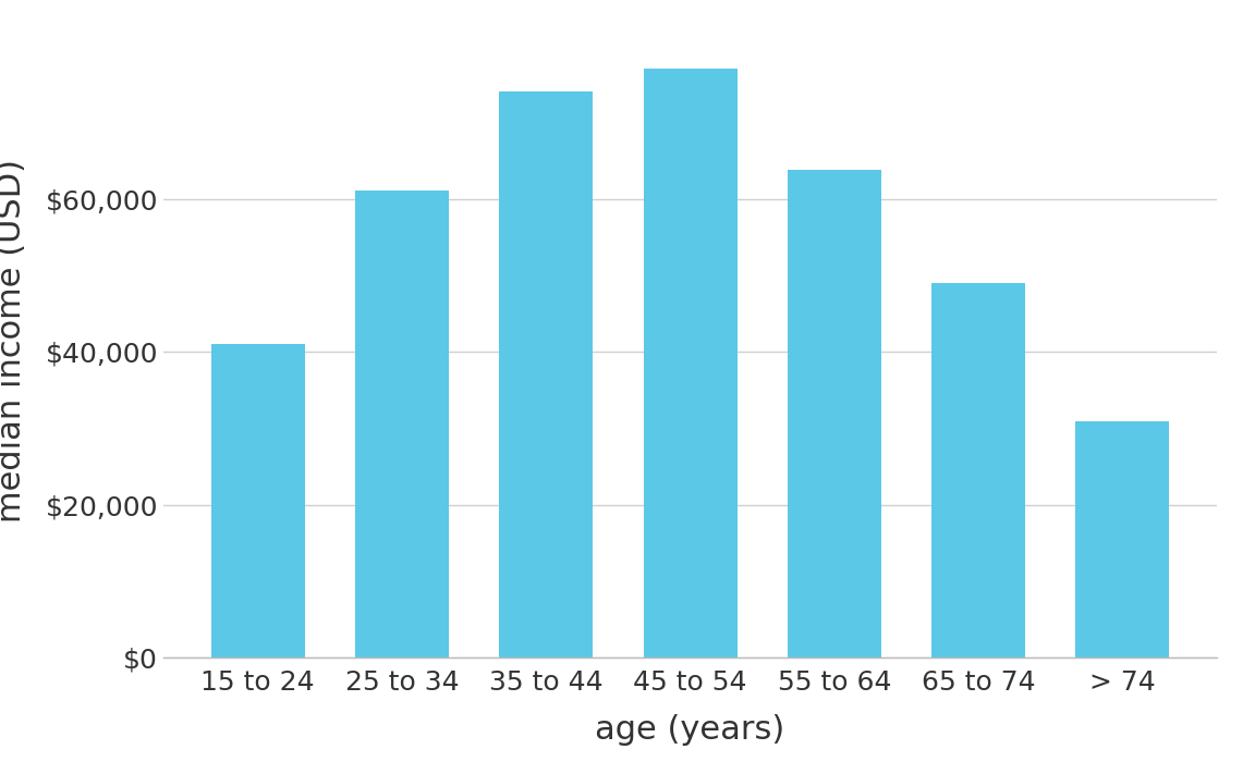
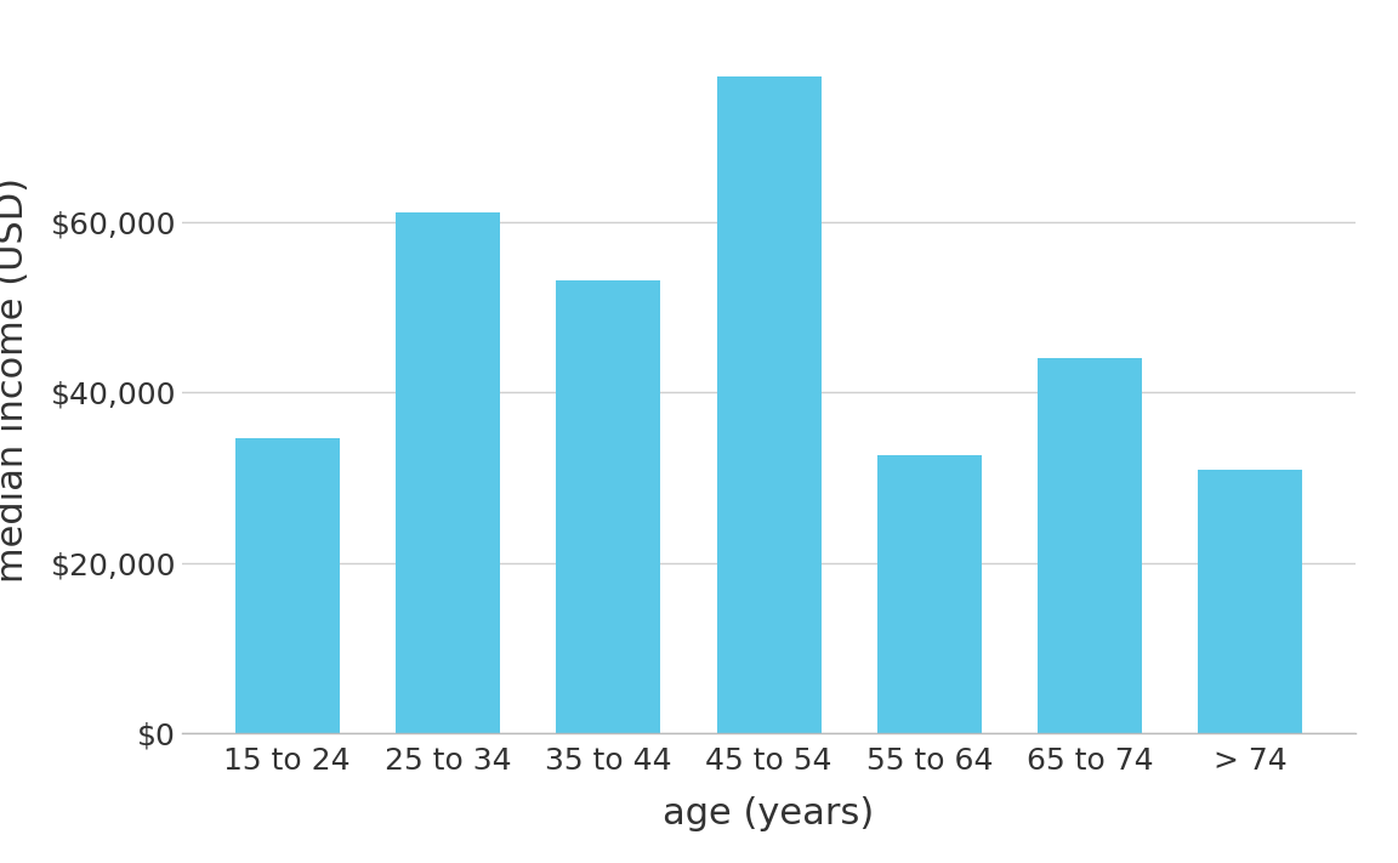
15 to 24: $41,100 -> $34,600
35 to 44: $74,000 -> $53,200
55 to 64: $63,800 -> $32,600
65 to 74: $49,000 -> $44,000
